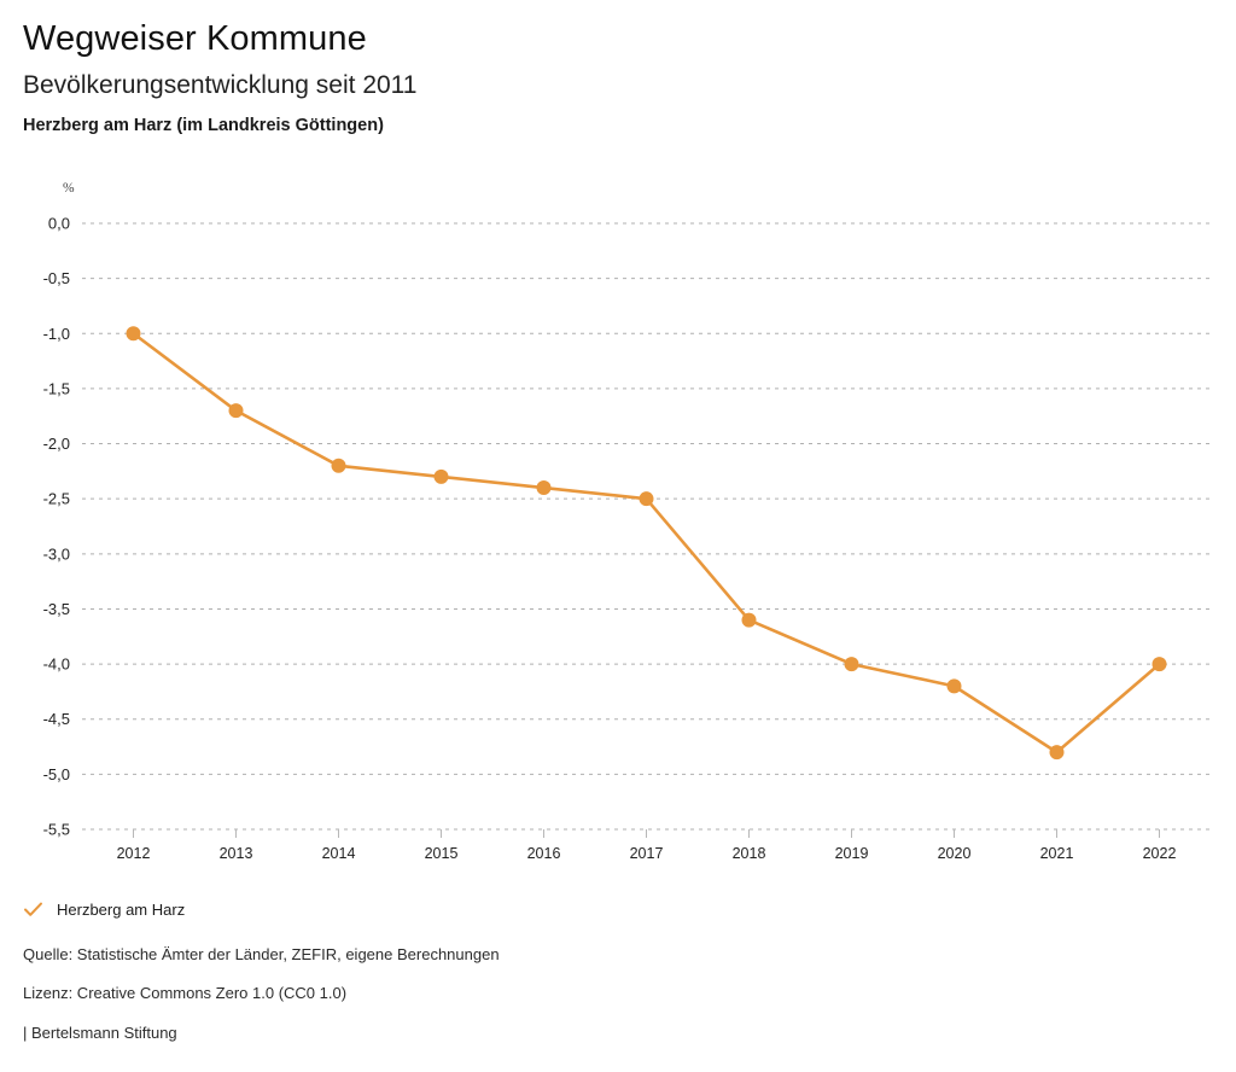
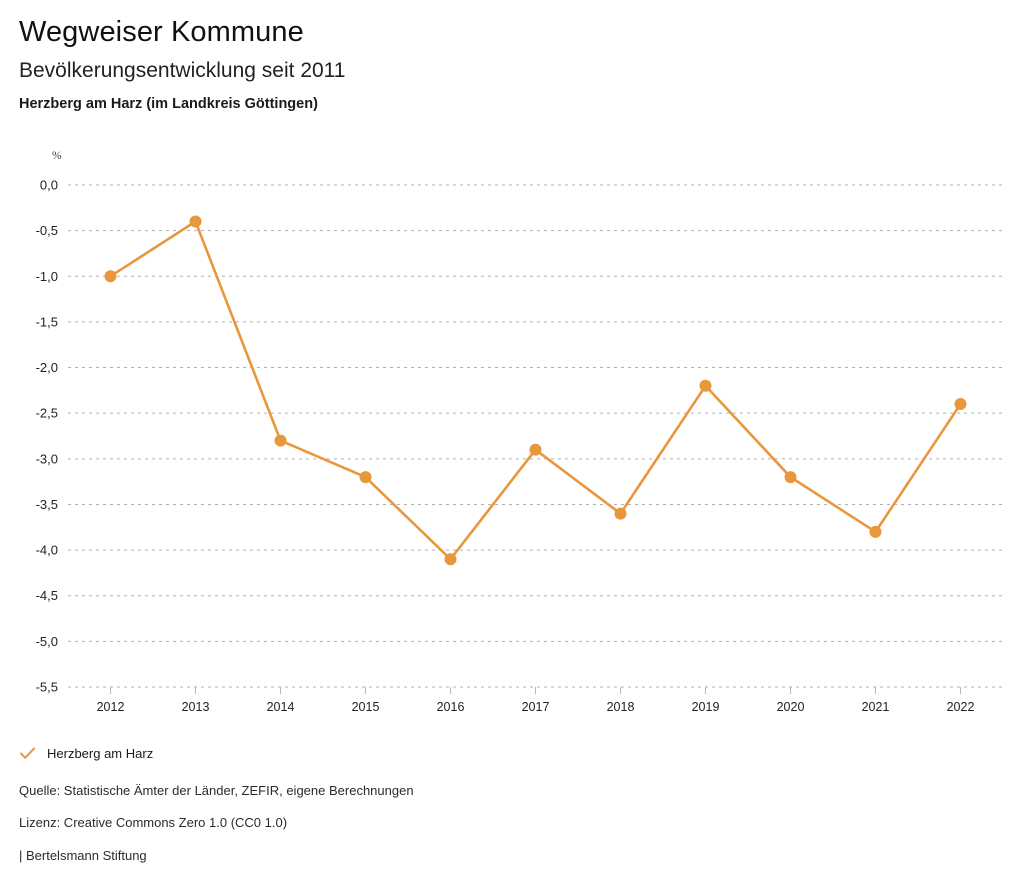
2013: -1,7 -> -0,4
2014: -2,2 -> -2,8
2015: -2,3 -> -3,2
2016: -2,4 -> -4,1
2017: -2,5 -> -2,9
2019: -4,0 -> -2,2
2020: -4,2 -> -3,2
2021: -4,8 -> -3,8
2022: -4,0 -> -2,4
